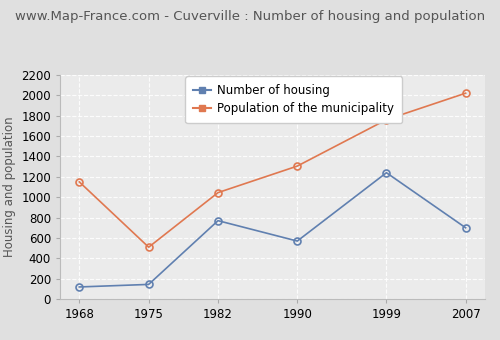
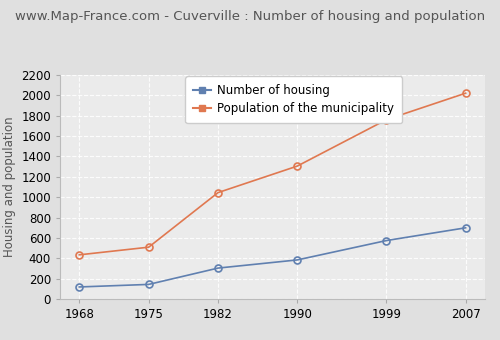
Population of the municipality/1968: 1150 -> 440
Number of housing/1982: 770 -> 300
Number of housing/1990: 570 -> 380
Number of housing/1999: 1240 -> 580
